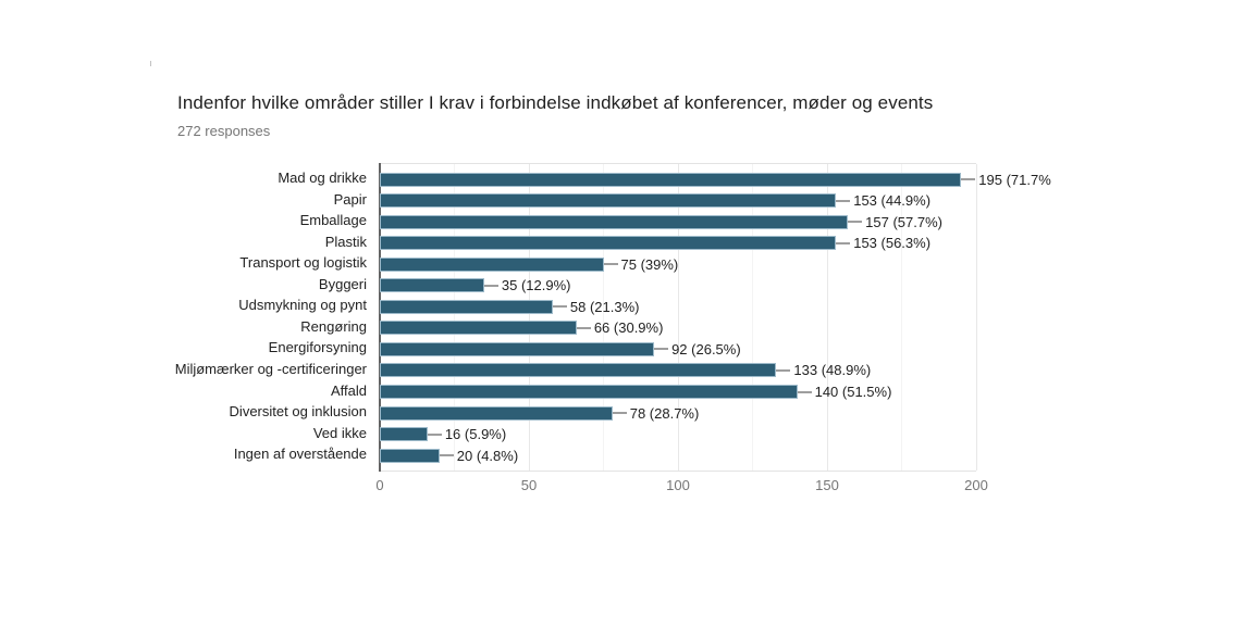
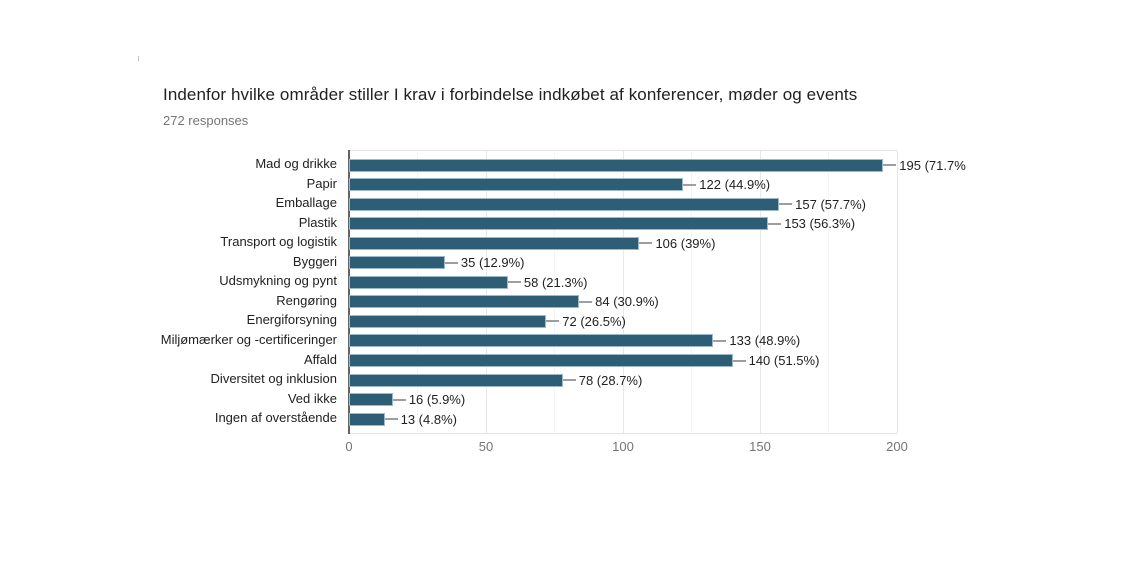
Papir: 153 -> 122
Transport og logistik: 75 -> 106
Rengøring: 66 -> 84
Energiforsyning: 92 -> 72
Ingen af overstående: 20 -> 13
